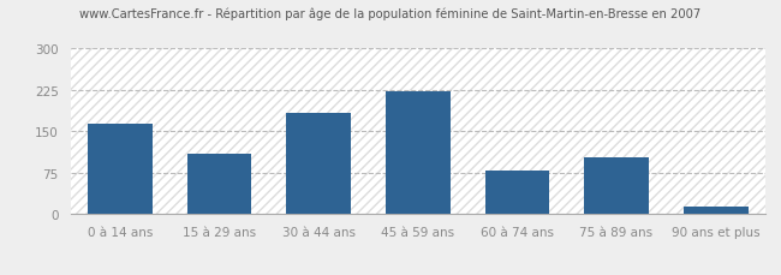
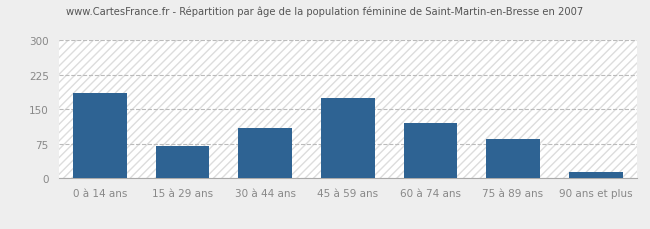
0 à 14 ans: 163 -> 185
15 à 29 ans: 110 -> 70
30 à 44 ans: 183 -> 110
45 à 59 ans: 222 -> 175
60 à 74 ans: 80 -> 120
75 à 89 ans: 103 -> 85
